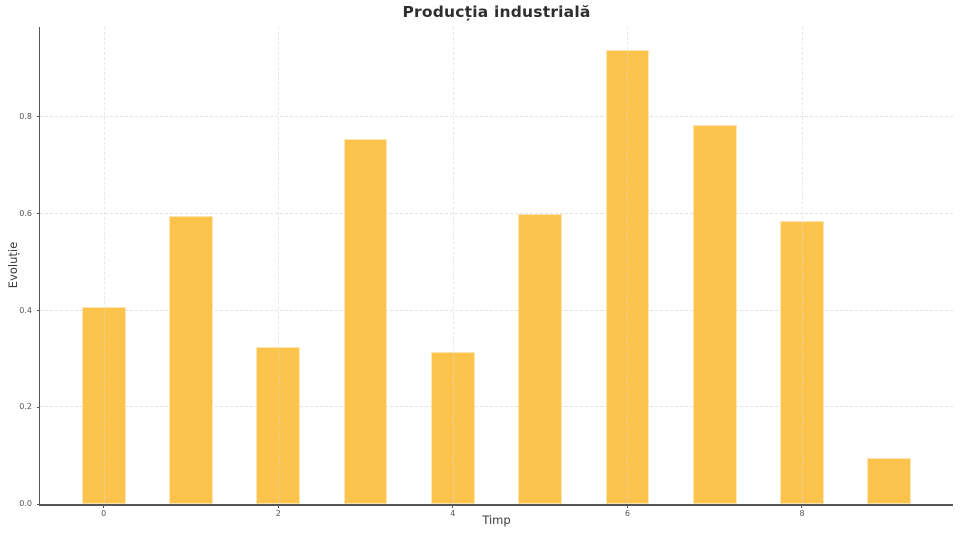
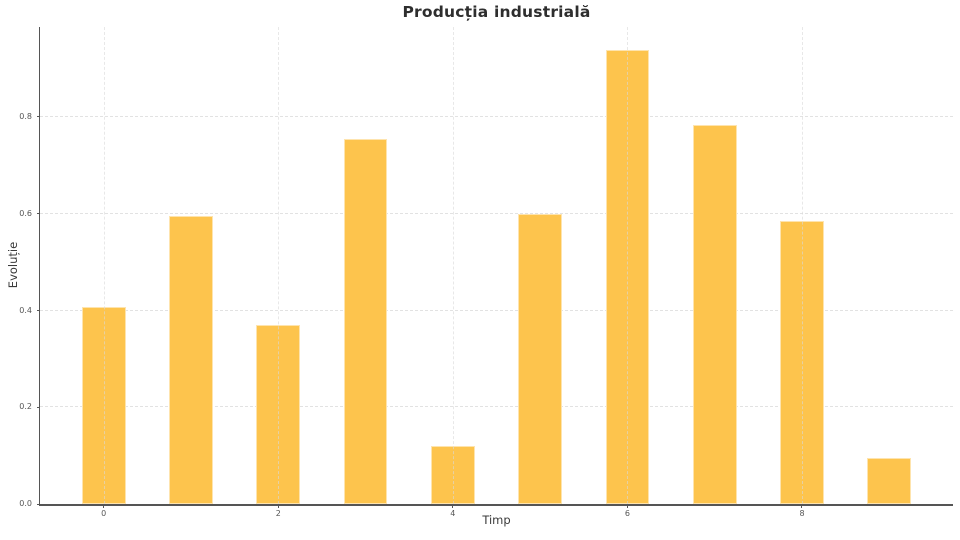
2: 0.32 -> 0.37
4: 0.32 -> 0.12
